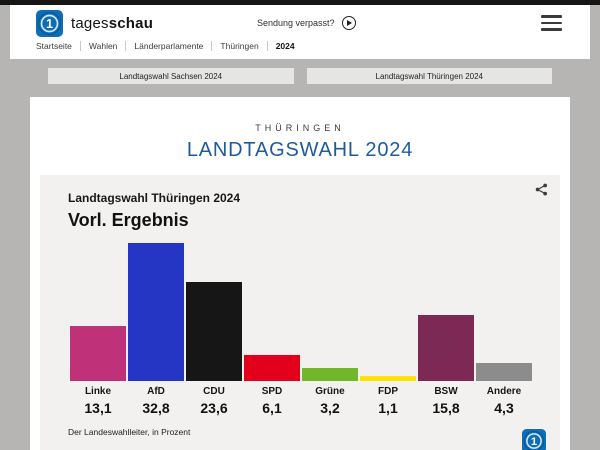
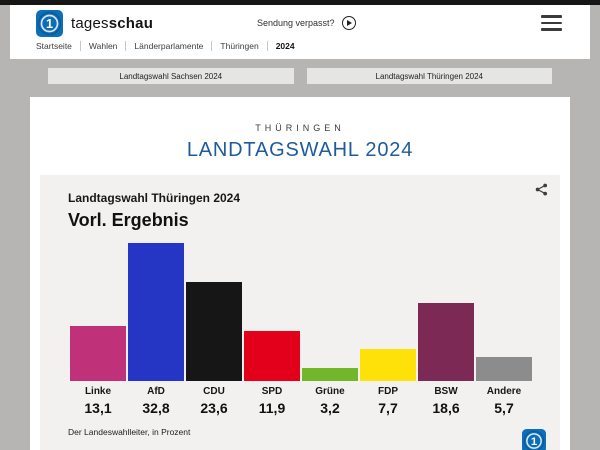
SPD: 6,1 -> 11,9
FDP: 1,1 -> 7,7
BSW: 15,8 -> 18,6
Andere: 4,3 -> 5,7
